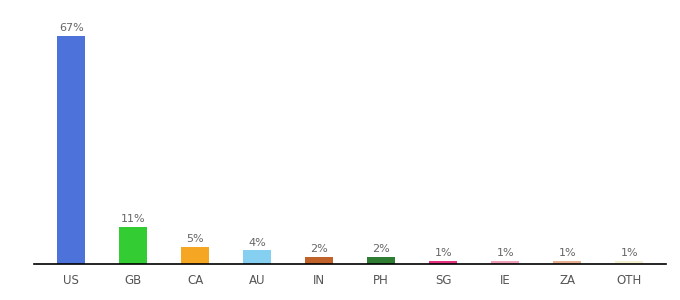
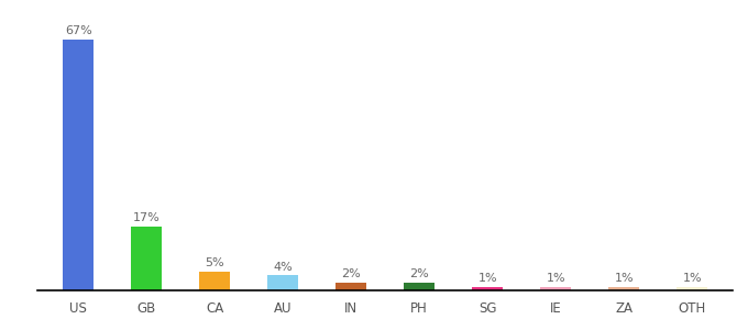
GB: 11% -> 17%
